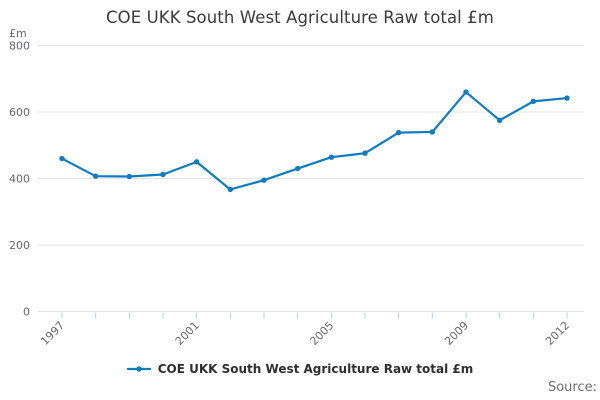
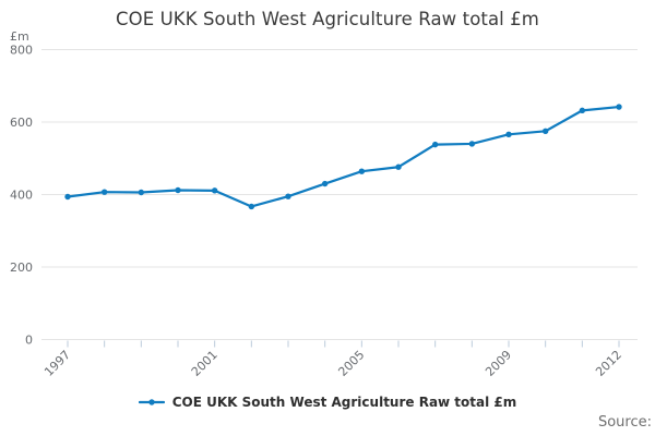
1997: 460 -> 390
2001: 450 -> 410
2009: 660 -> 570
